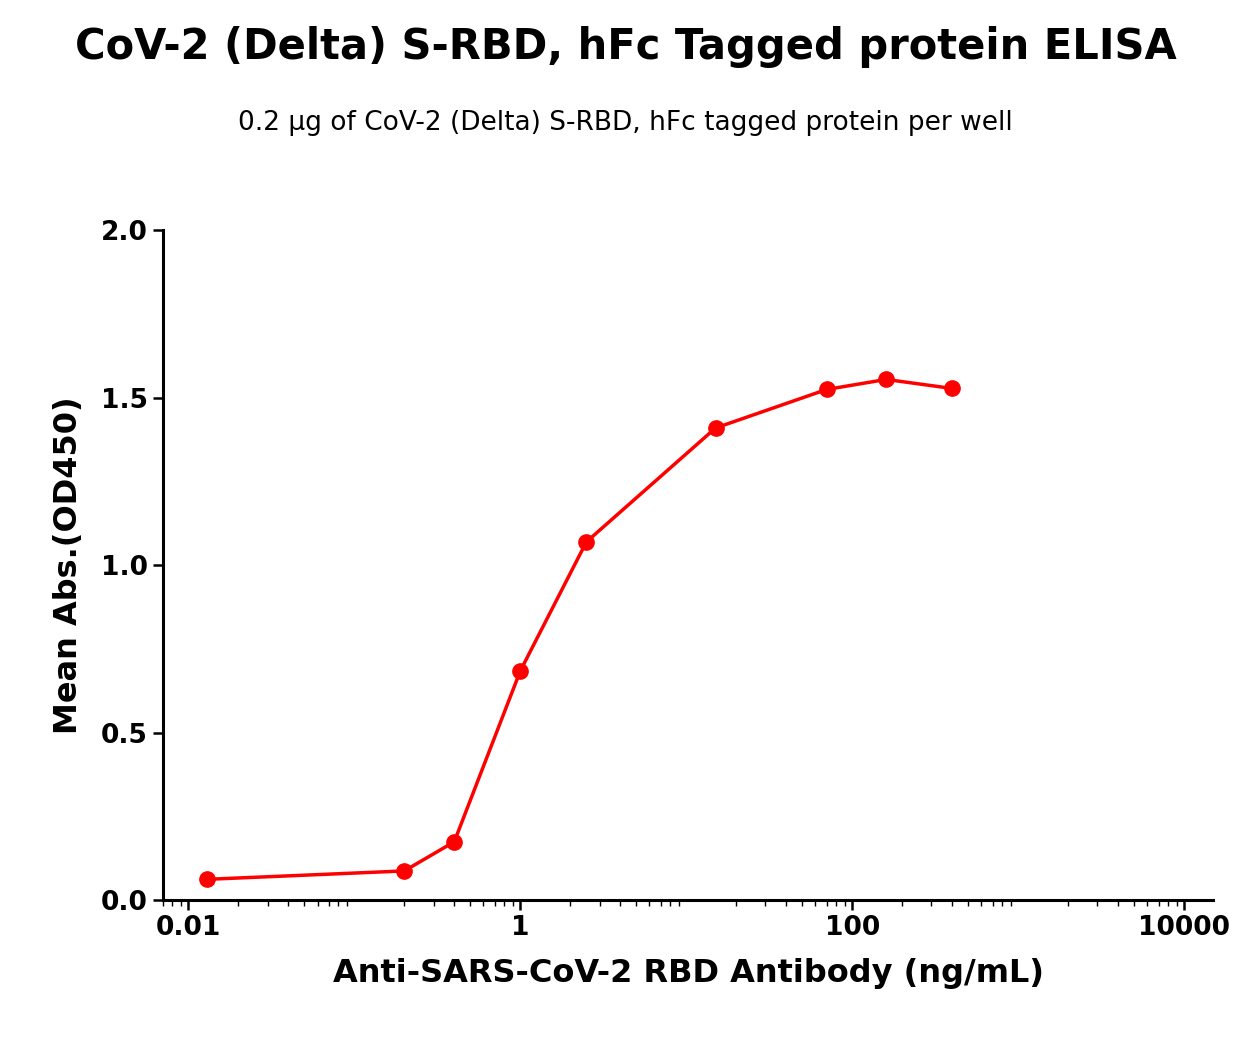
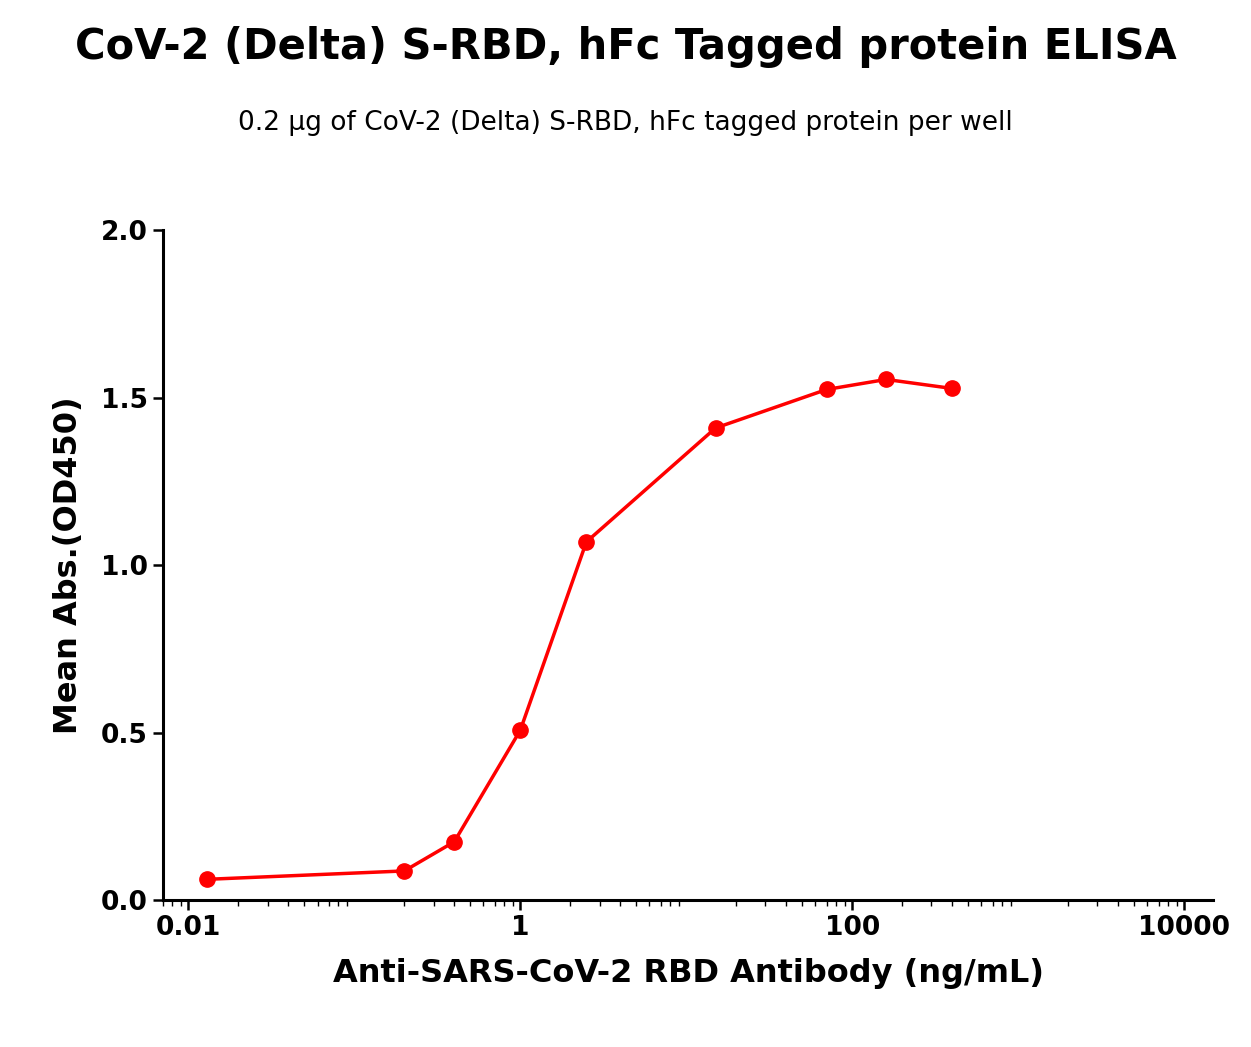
1: 0.685 -> 0.508
